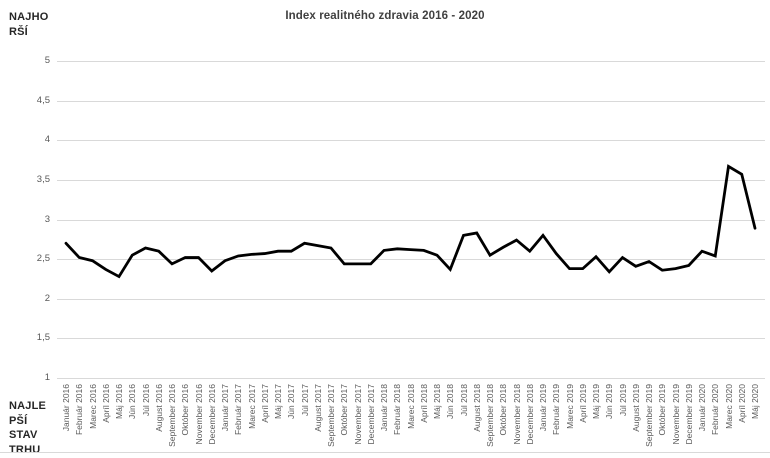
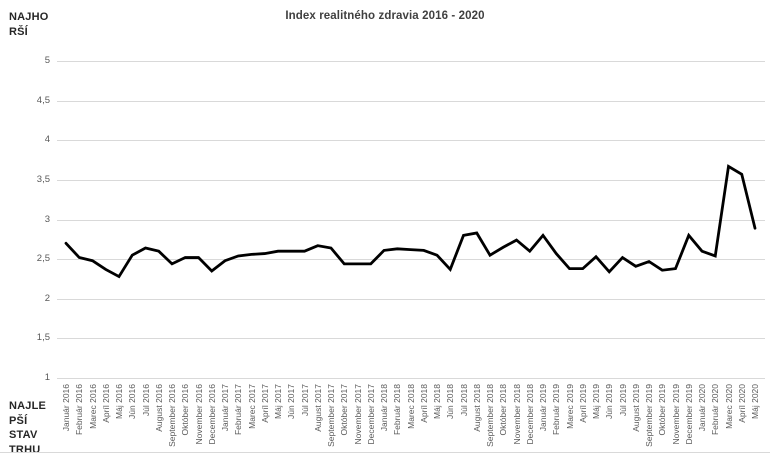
Júl 2017: 2.7 -> 2.6
December 2019: 2.4 -> 2.8
